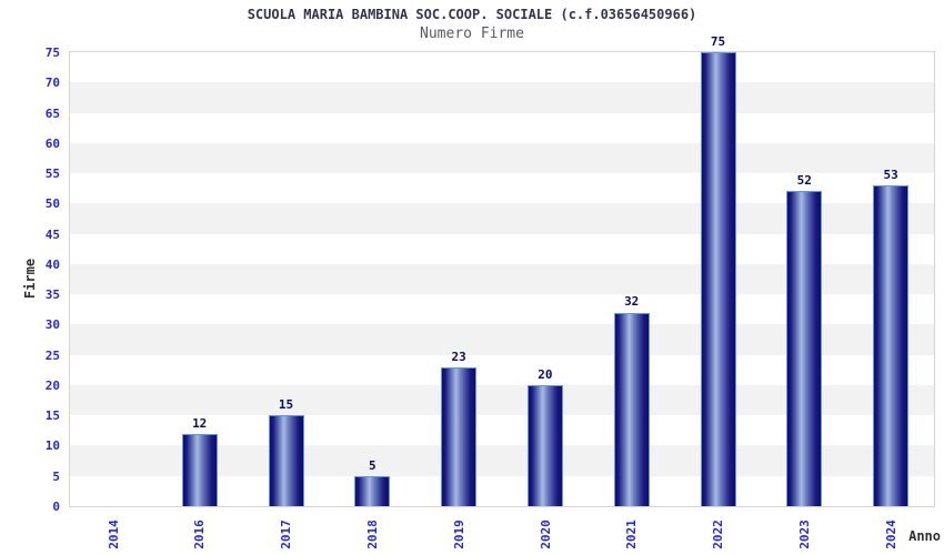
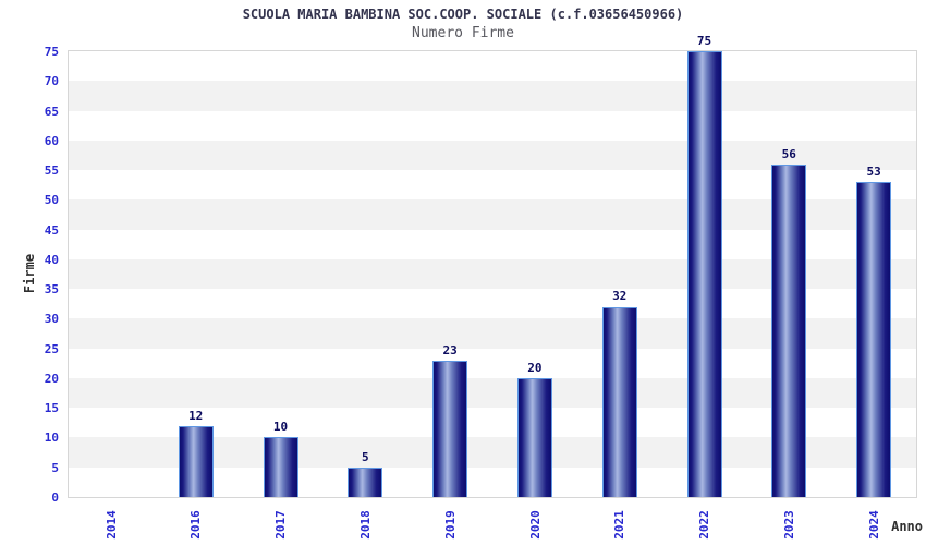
2017: 15 -> 10
2023: 52 -> 56
